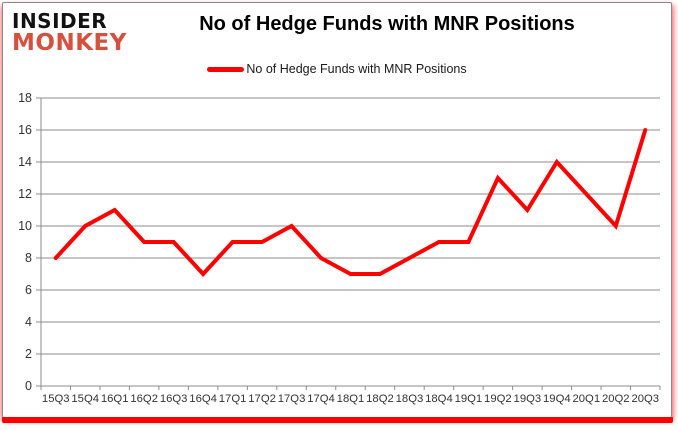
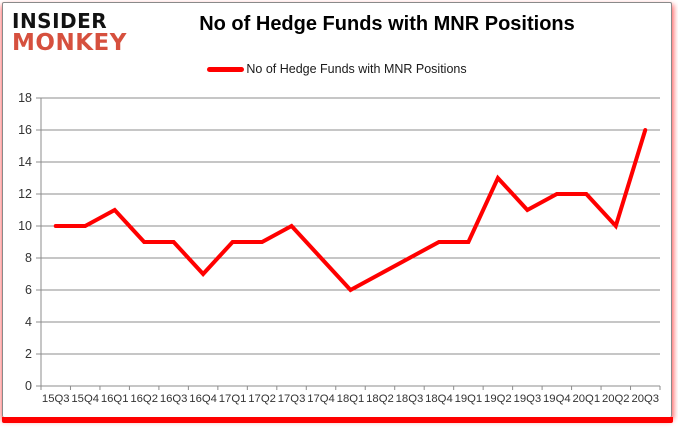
15Q3: 8 -> 10
18Q1: 7 -> 6
19Q4: 14 -> 12
